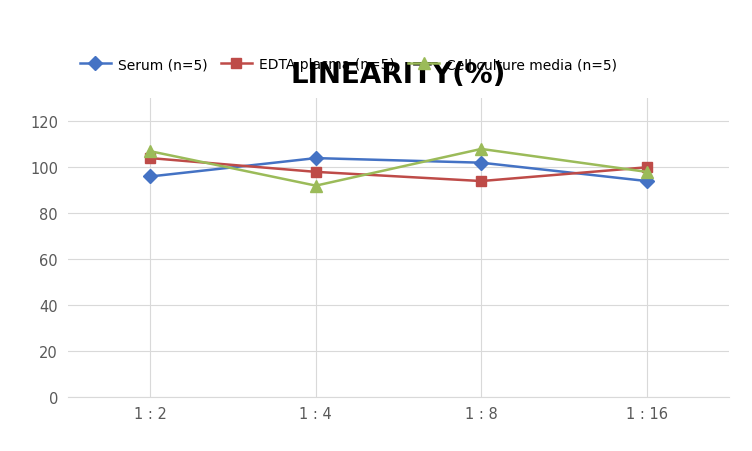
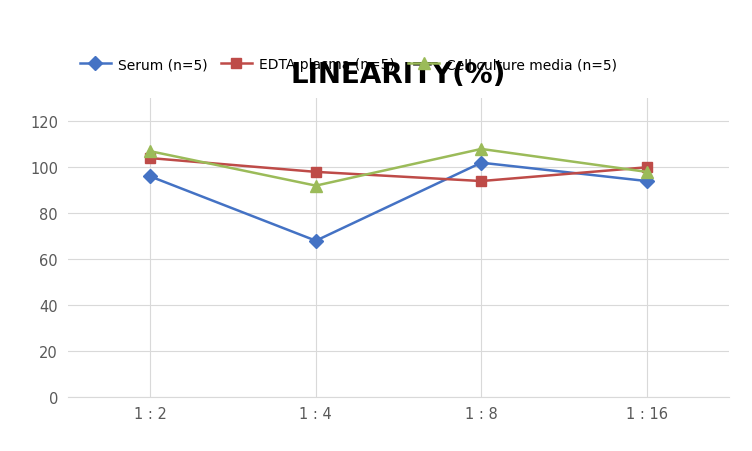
Serum (n=5)/1 : 4: 104 -> 68
